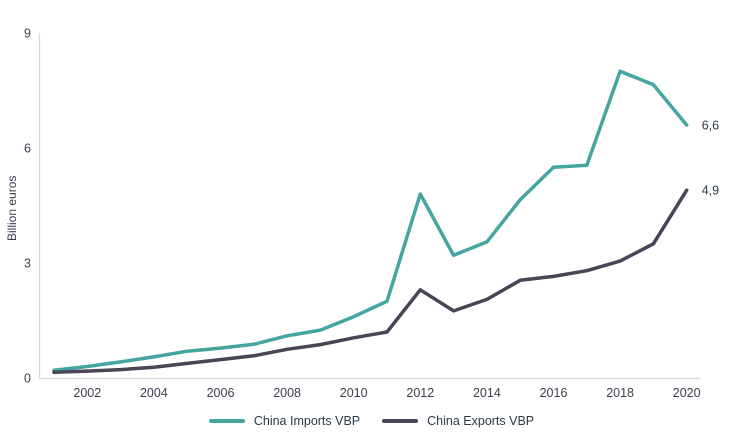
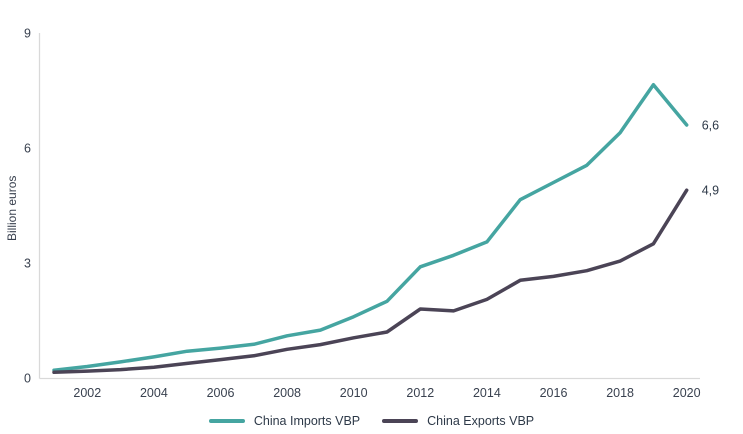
China Imports VBP/2012: 4.8 -> 2.9
China Exports VBP/2012: 2.3 -> 1.8
China Imports VBP/2016: 5.5 -> 5.1
China Imports VBP/2018: 8.0 -> 6.4
